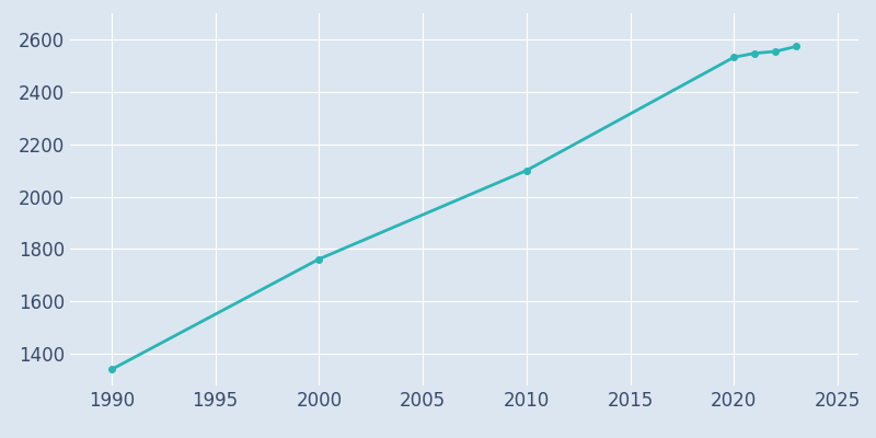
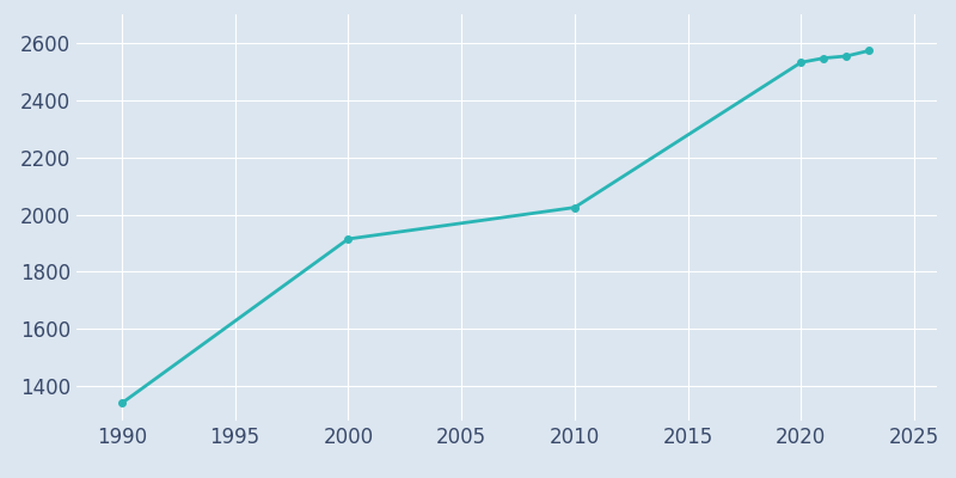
2000: 1762 -> 1915
2010: 2100 -> 2025
